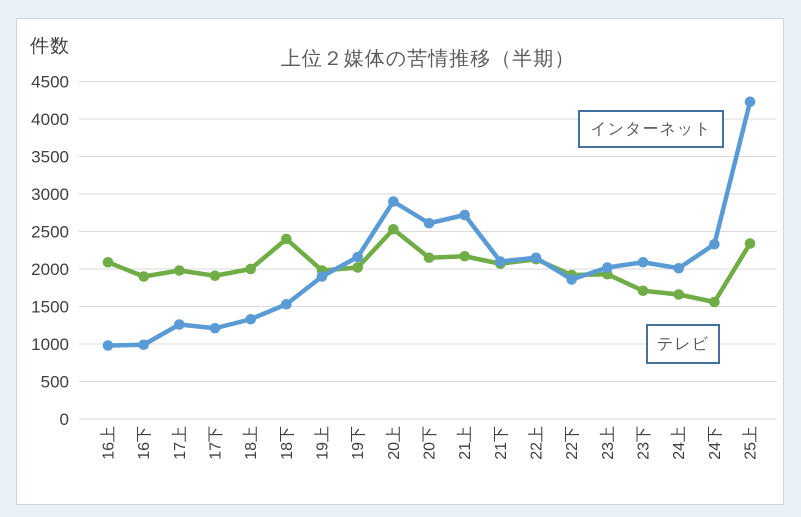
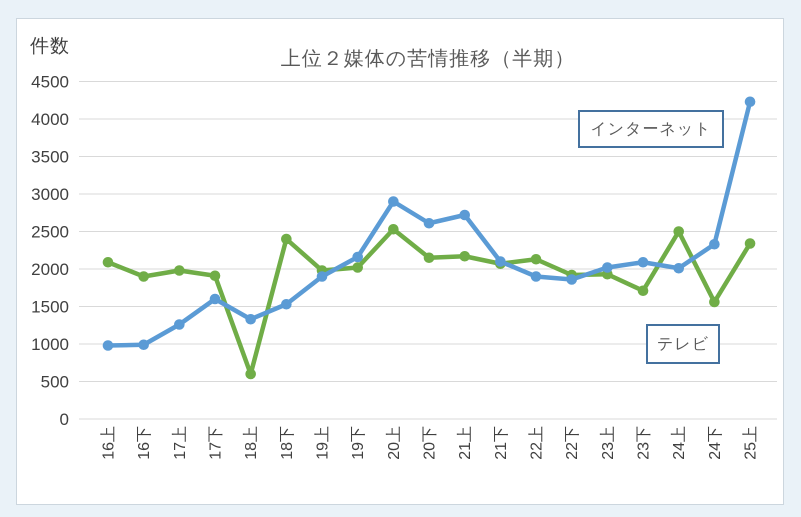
インターネット/17下: 1200 -> 1600
テレビ/18上: 2000 -> 600
インターネット/22上: 2200 -> 1900
テレビ/24上: 1700 -> 2500
